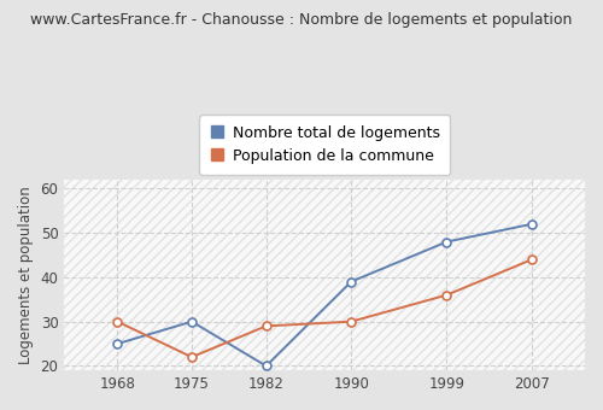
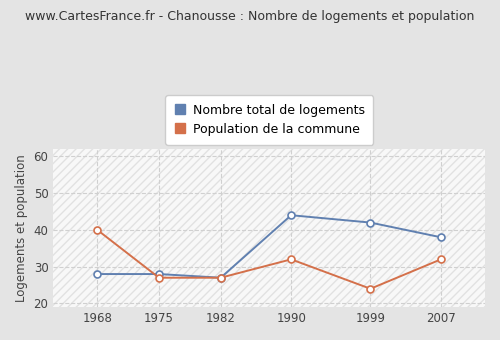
Nombre total de logements/1968: 25 -> 28
Population de la commune/1968: 30 -> 40
Nombre total de logements/1975: 30 -> 28
Population de la commune/1975: 22 -> 27
Nombre total de logements/1982: 20 -> 27
Population de la commune/1982: 29 -> 27
Nombre total de logements/1990: 39 -> 44
Population de la commune/1990: 30 -> 32
Nombre total de logements/1999: 48 -> 42
Population de la commune/1999: 36 -> 24
Nombre total de logements/2007: 52 -> 38
Population de la commune/2007: 44 -> 32
